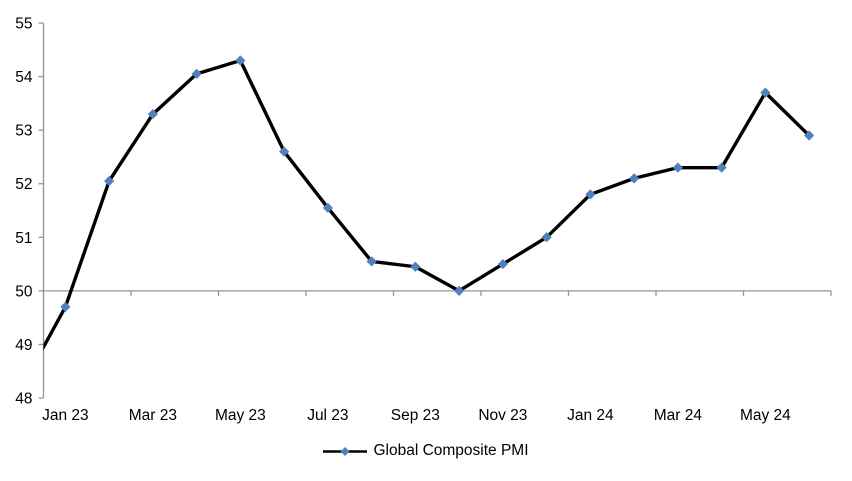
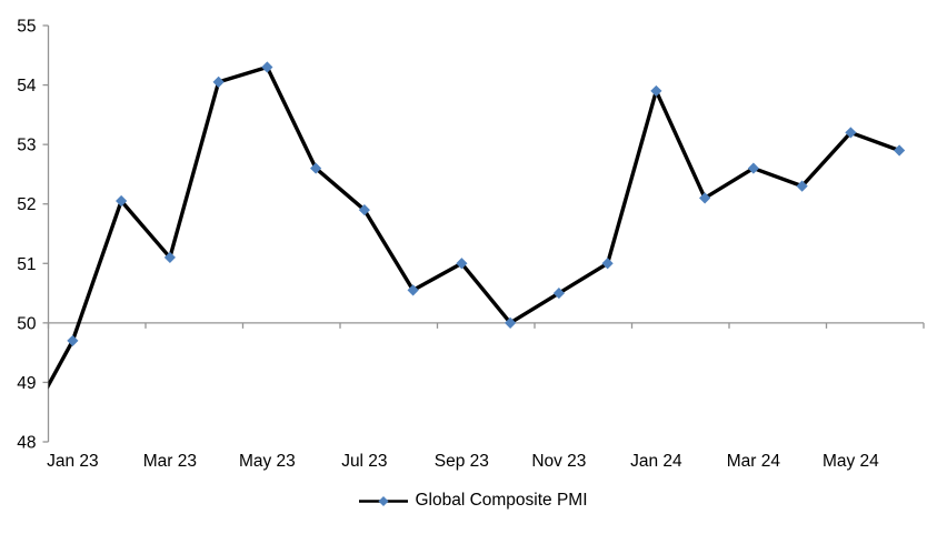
Mar 23: 53.3 -> 51.1
Jul 23: 51.5 -> 51.9
Sep 23: 50.5 -> 51.0
Jan 24: 51.8 -> 53.9
Mar 24: 52.3 -> 52.6
May 24: 53.7 -> 53.2
